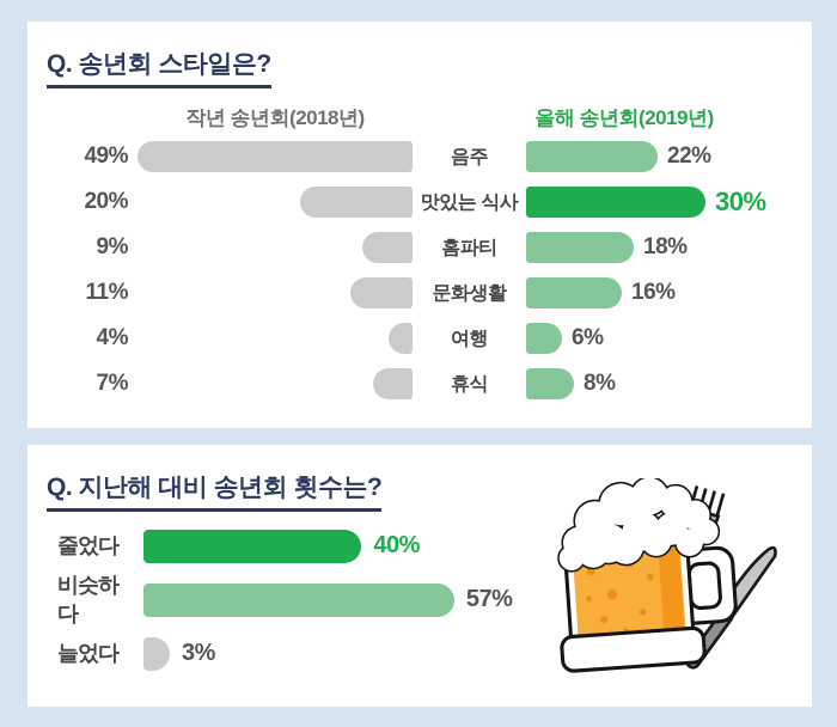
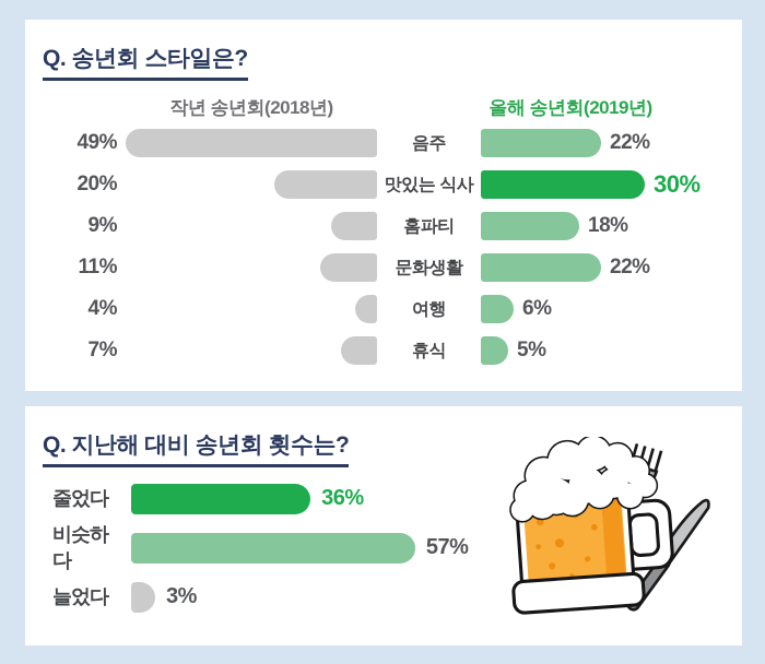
Q. 송년회 스타일은?/올해 송년회(2019년)/문화생활: 16% -> 22%
Q. 송년회 스타일은?/올해 송년회(2019년)/휴식: 8% -> 5%
Q. 지난해 대비 송년회 횟수는?/줄었다: 40% -> 36%
